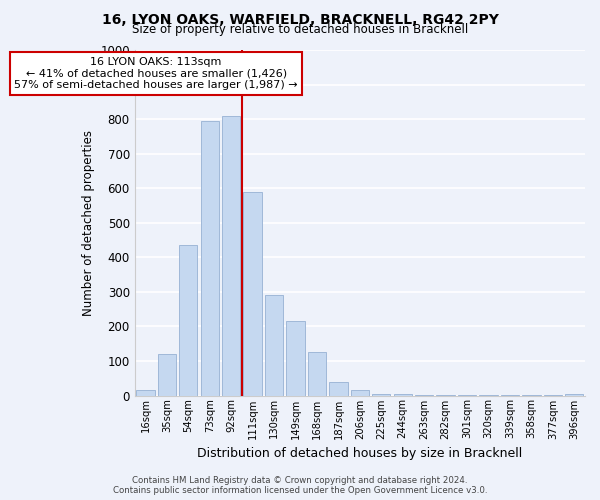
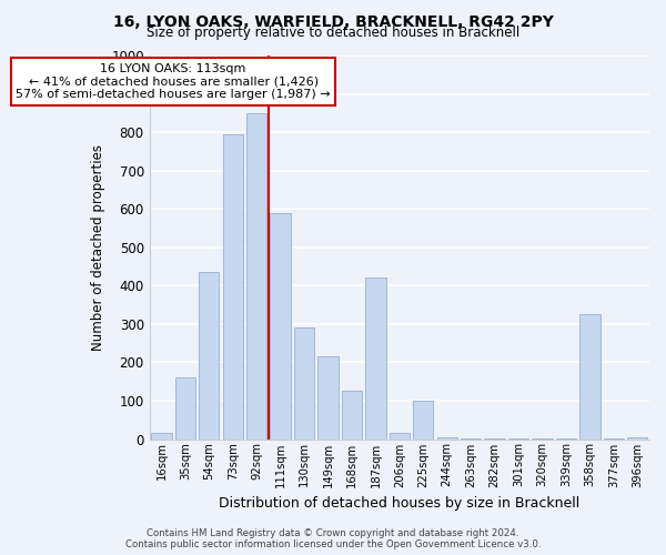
35sqm: 120 -> 160
92sqm: 810 -> 850
187sqm: 40 -> 420
225sqm: 5 -> 100
358sqm: 1 -> 325
